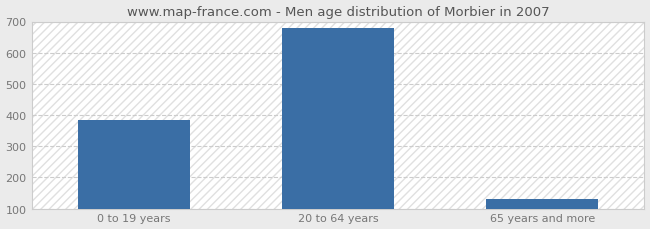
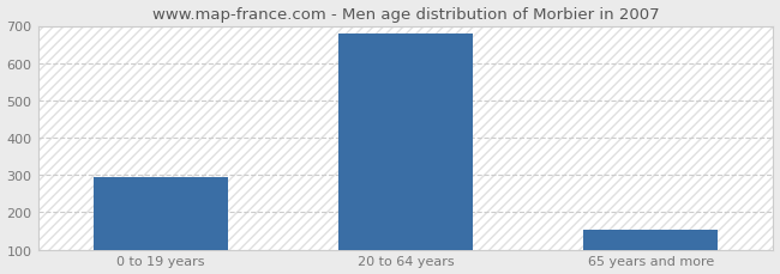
0 to 19 years: 385 -> 293
65 years and more: 130 -> 152
